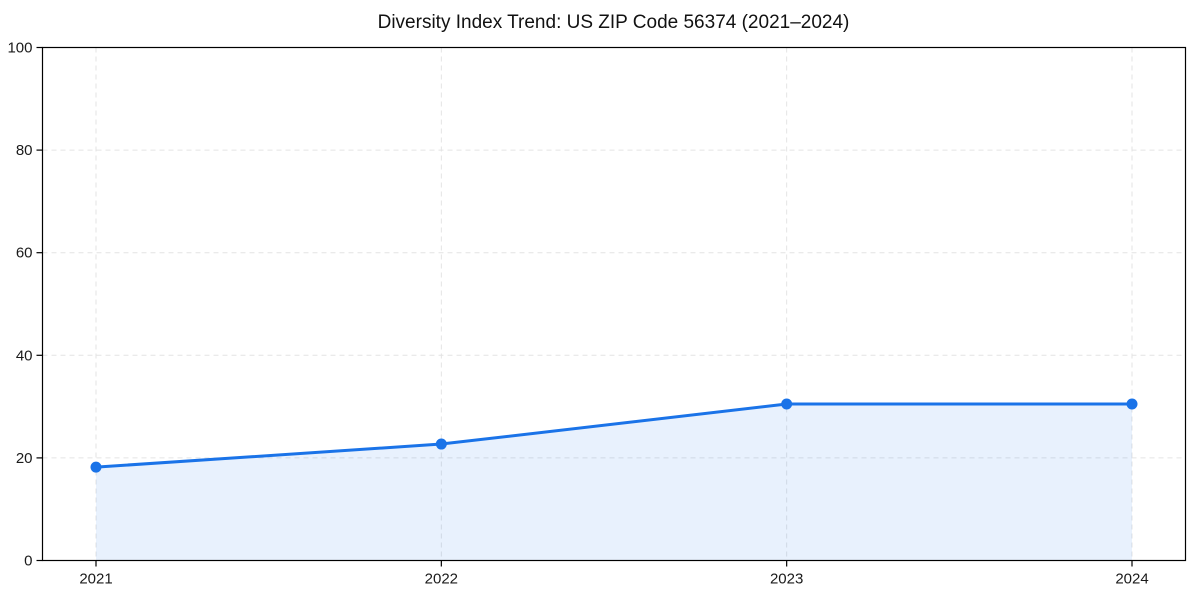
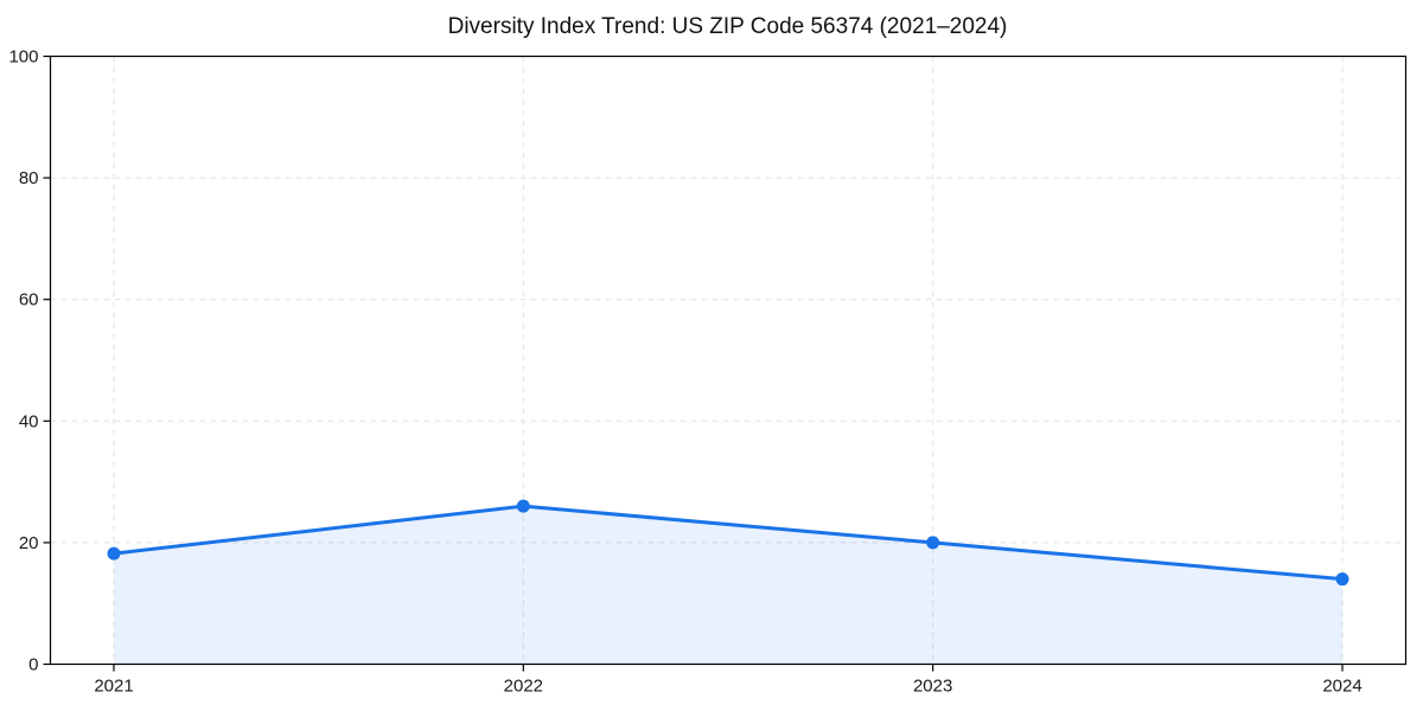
2022: 23 -> 26
2023: 30 -> 20
2024: 30 -> 14
